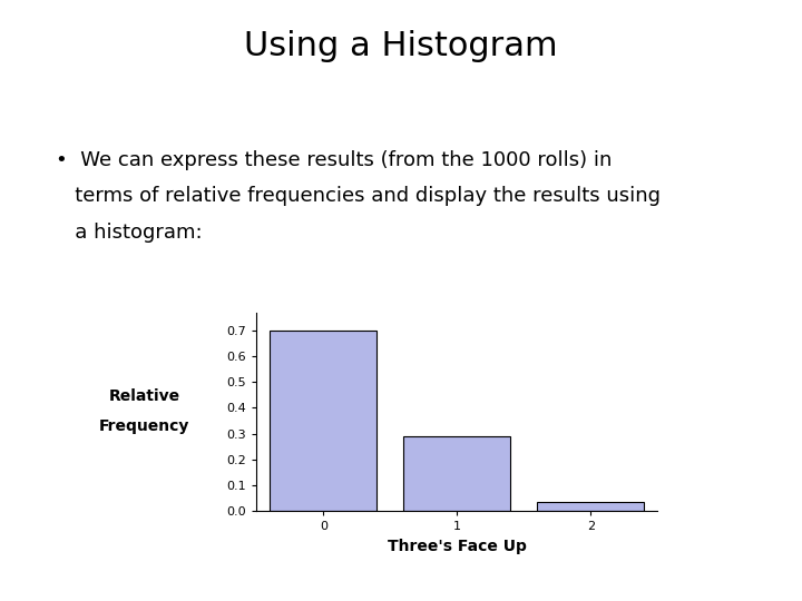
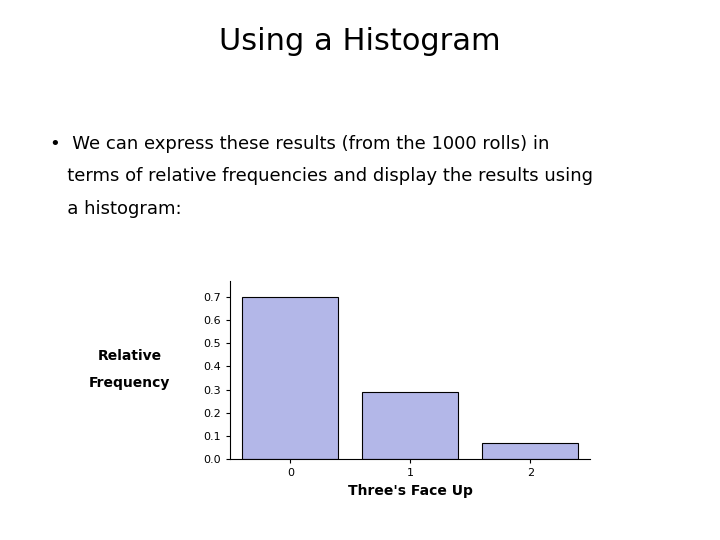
2: 0.036 -> 0.070
